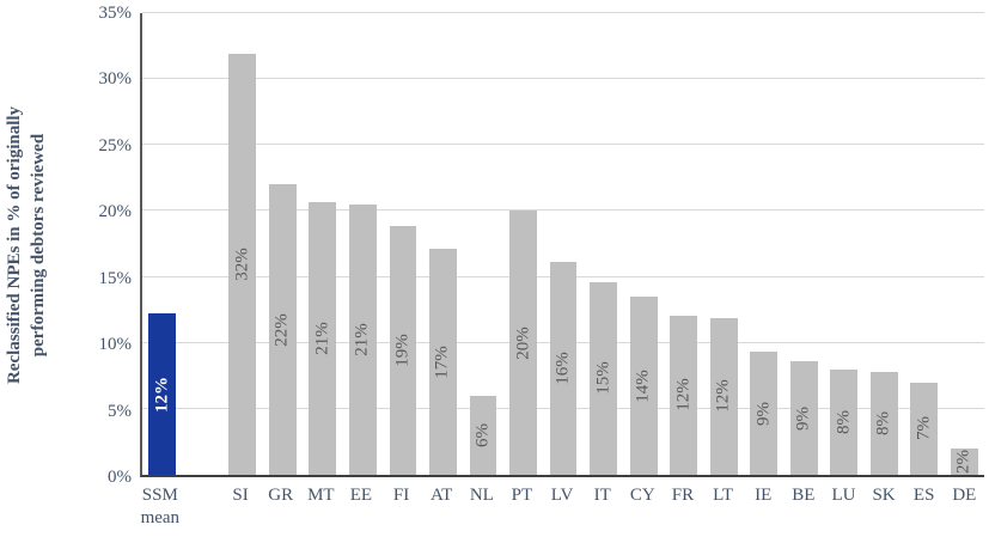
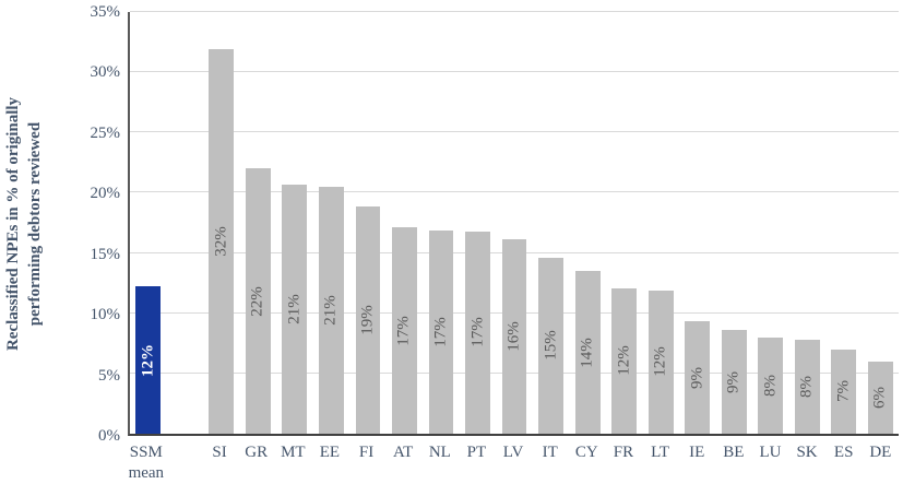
NL: 6% -> 17%
PT: 20% -> 17%
DE: 2% -> 6%
